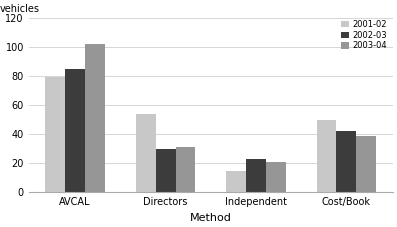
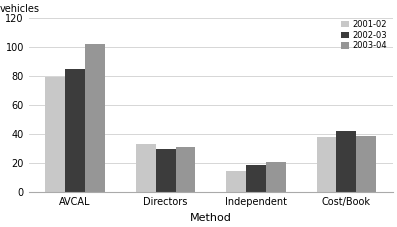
2001-02/Directors: 54 -> 33
2002-03/Independent: 23 -> 19
2001-02/Cost/Book: 50 -> 38
